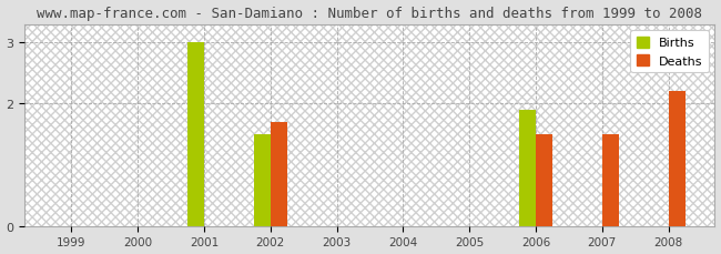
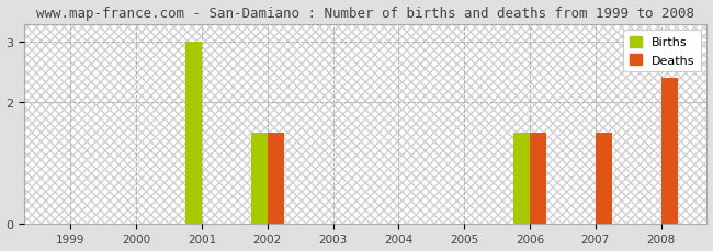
Deaths/2002: 1.7 -> 1.5
Births/2006: 1.9 -> 1.5
Deaths/2008: 2.2 -> 2.4
